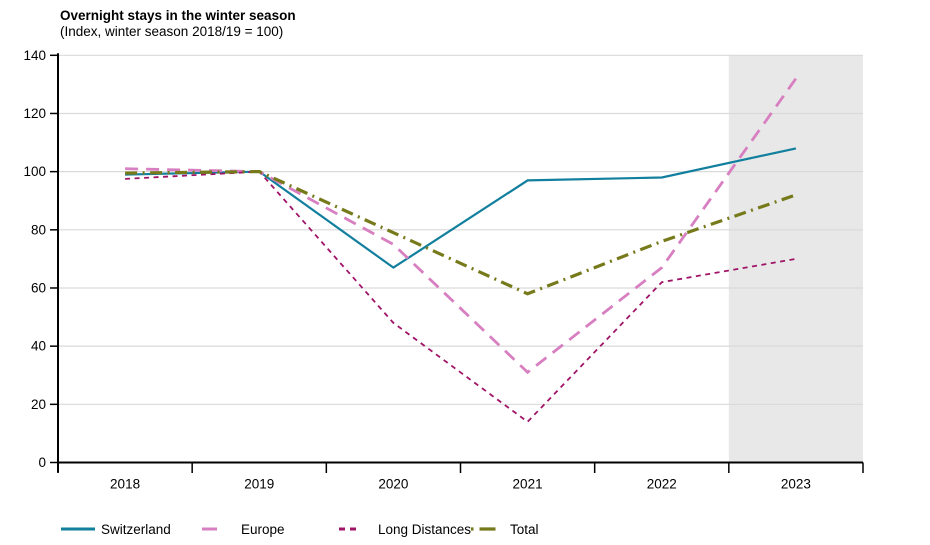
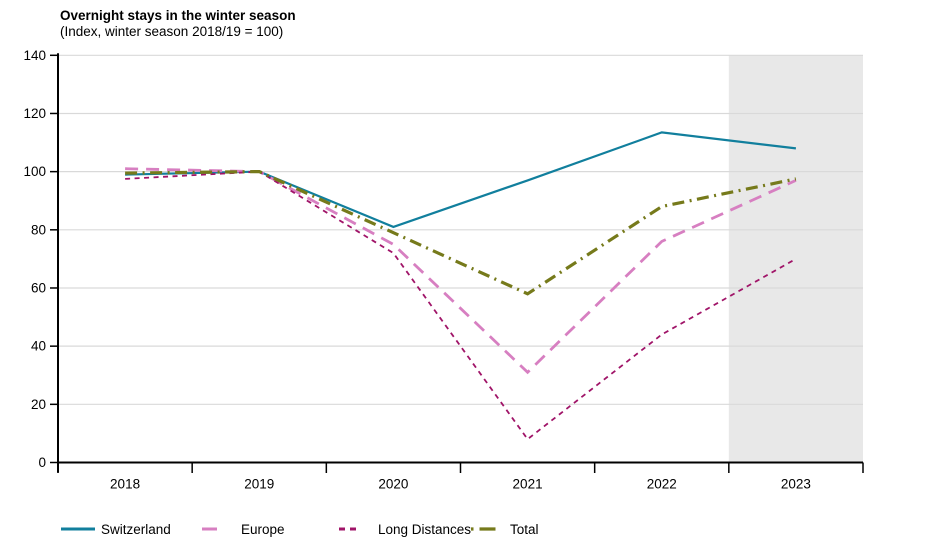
Switzerland/2020: 67 -> 81
Long Distances/2020: 48 -> 72
Long Distances/2021: 14 -> 8
Switzerland/2022: 98 -> 114
Europe/2022: 67 -> 76
Long Distances/2022: 62 -> 44
Total/2022: 76 -> 88
Europe/2023: 132 -> 97
Total/2023: 92 -> 98
